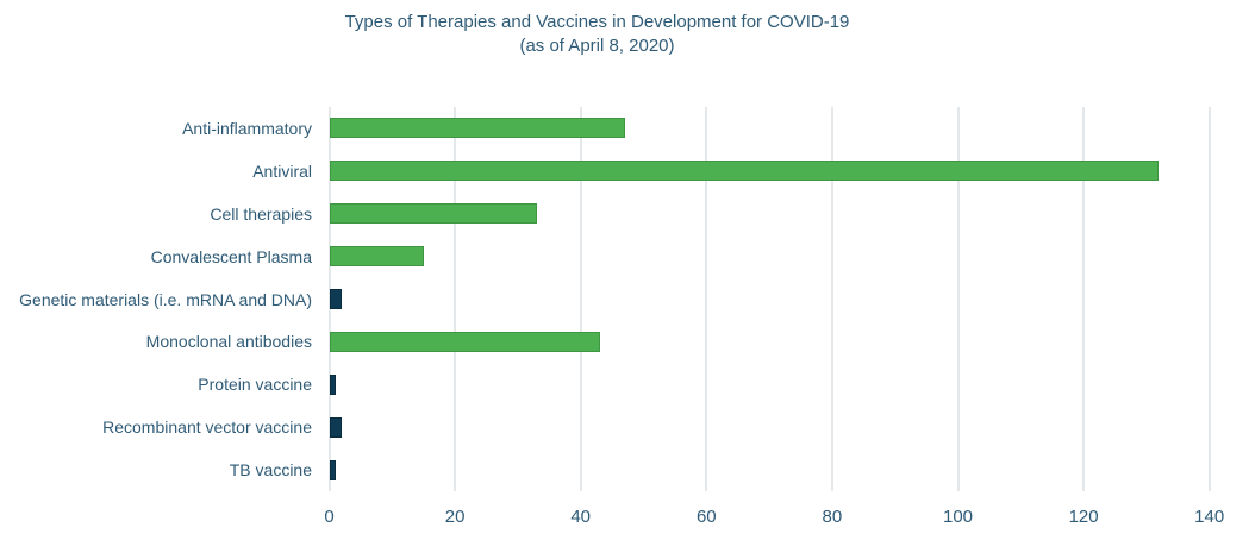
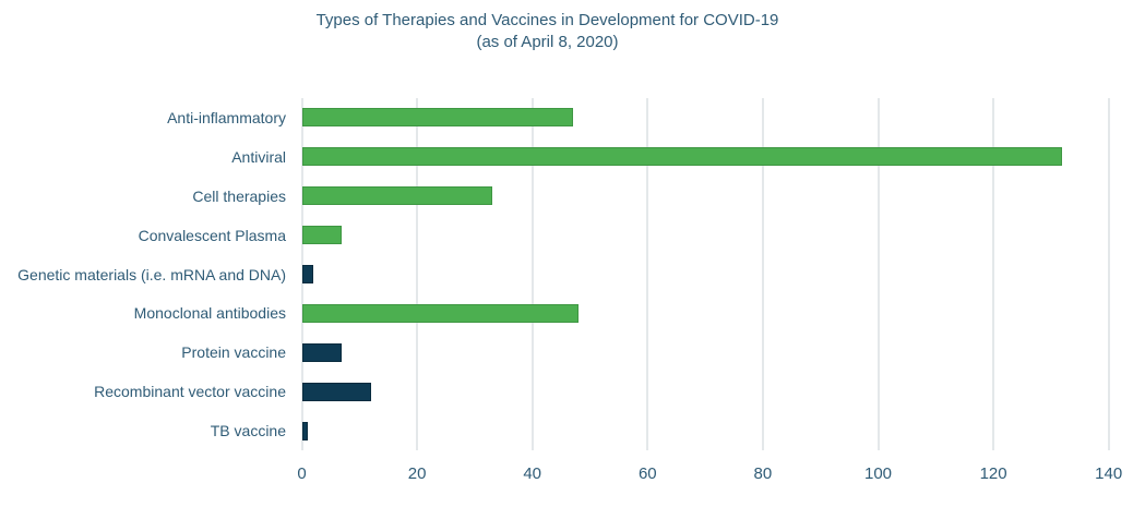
Convalescent Plasma: 15 -> 7
Monoclonal antibodies: 43 -> 48
Protein vaccine: 1 -> 7
Recombinant vector vaccine: 2 -> 12
